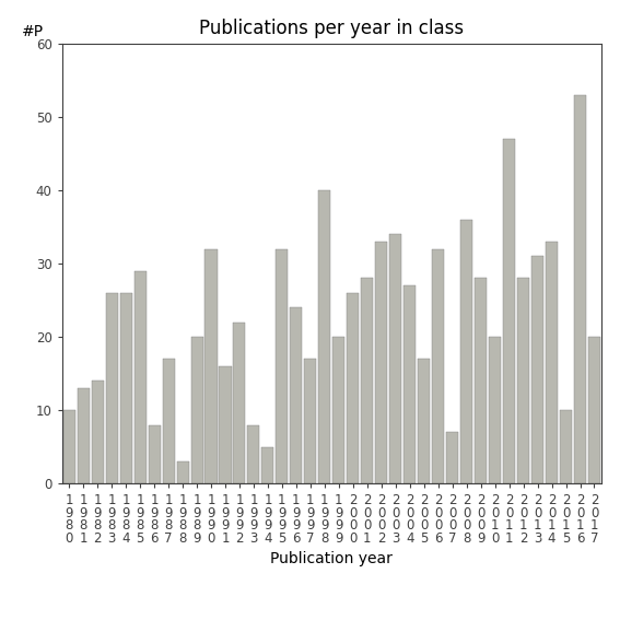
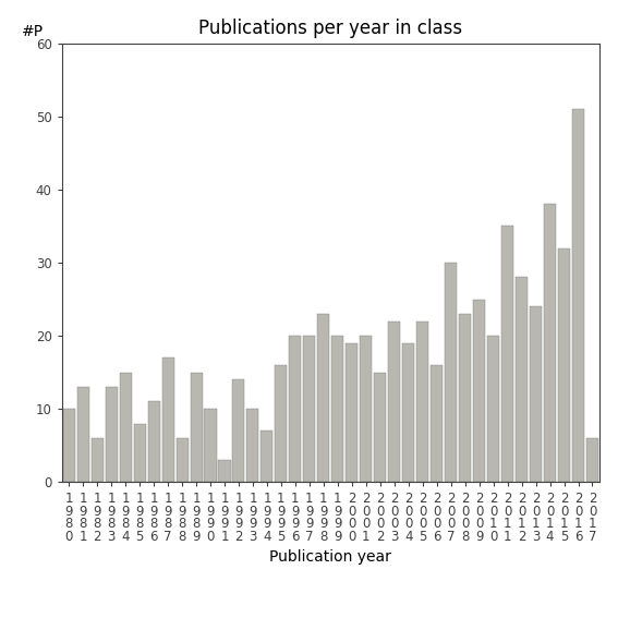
1 9 8 2: 14 -> 6
1 9 8 3: 26 -> 13
1 9 8 4: 26 -> 15
1 9 8 5: 29 -> 8
1 9 8 6: 8 -> 11
1 9 8 8: 3 -> 6
1 9 8 9: 20 -> 15
1 9 9 0: 32 -> 10
1 9 9 1: 16 -> 3
1 9 9 2: 22 -> 14
1 9 9 3: 8 -> 10
1 9 9 4: 5 -> 7
1 9 9 5: 32 -> 16
1 9 9 6: 24 -> 20
1 9 9 7: 17 -> 20
1 9 9 8: 40 -> 23
2 0 0 0: 26 -> 19
2 0 0 1: 28 -> 20
2 0 0 2: 33 -> 15
2 0 0 3: 34 -> 22
2 0 0 4: 27 -> 19
2 0 0 5: 17 -> 22
2 0 0 6: 32 -> 16
2 0 0 7: 7 -> 30
2 0 0 8: 36 -> 23
2 0 0 9: 28 -> 25
2 0 1 1: 47 -> 35
2 0 1 3: 31 -> 24
2 0 1 4: 33 -> 38
2 0 1 5: 10 -> 32
2 0 1 6: 53 -> 51
2 0 1 7: 20 -> 6
